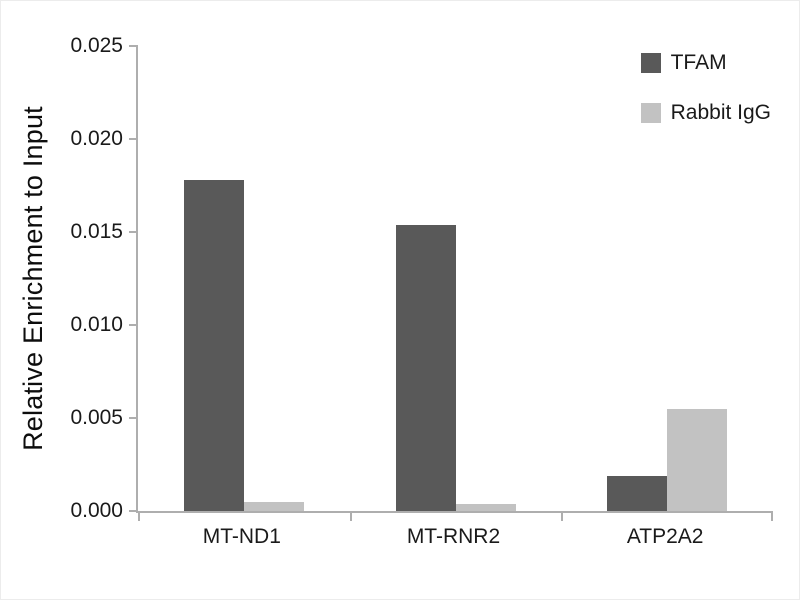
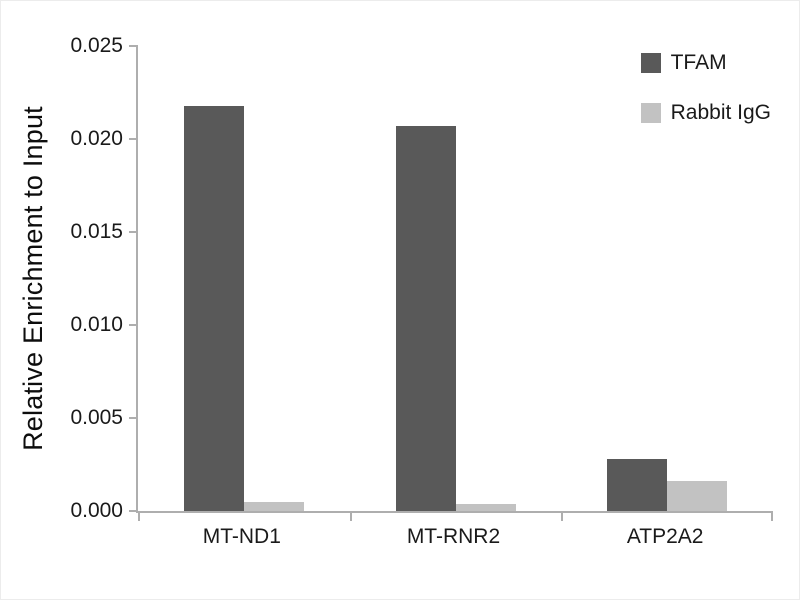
TFAM/MT-ND1: 0.0178 -> 0.0218
TFAM/MT-RNR2: 0.0154 -> 0.0207
TFAM/ATP2A2: 0.0019 -> 0.0028
Rabbit IgG/ATP2A2: 0.0055 -> 0.0016
